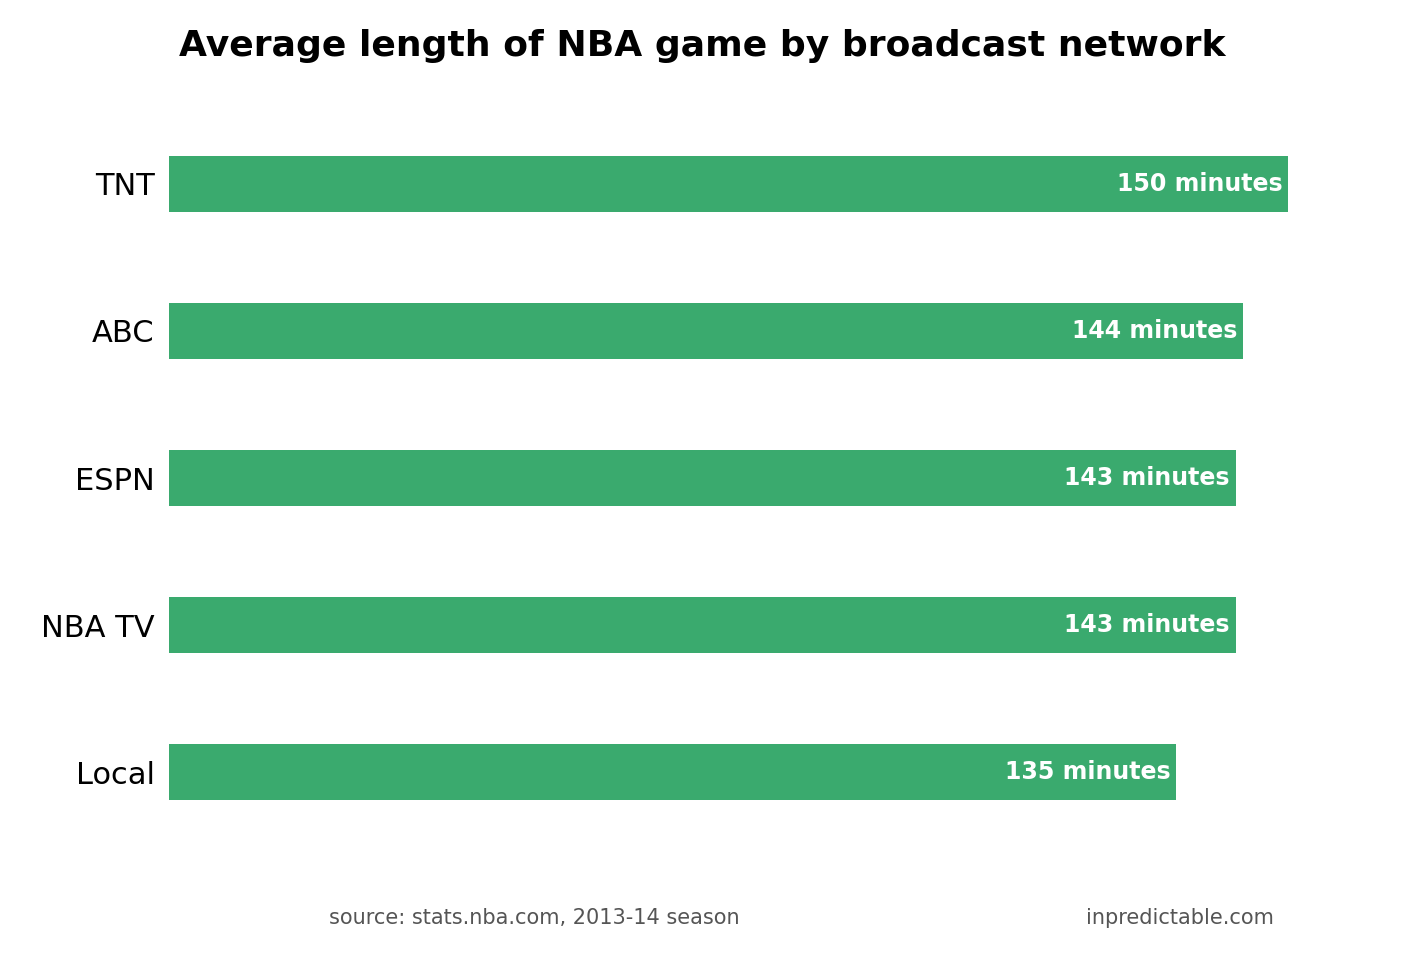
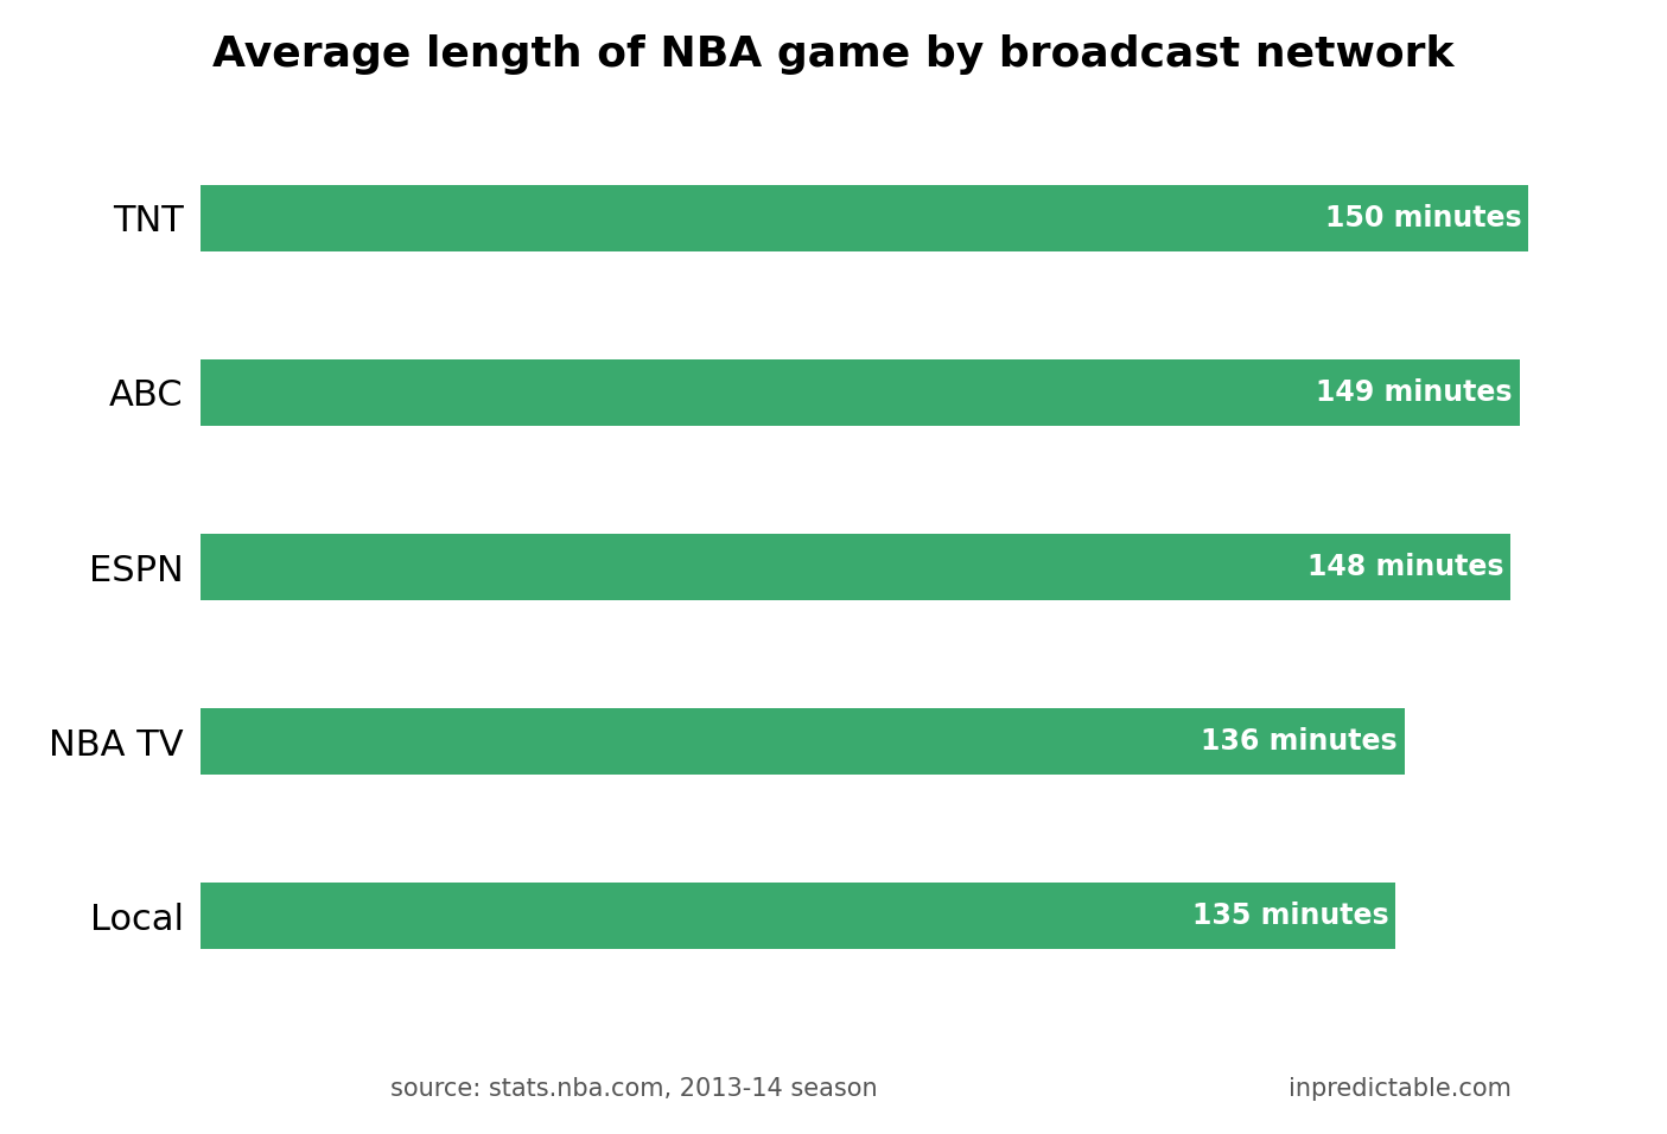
ABC: 144 -> 149
ESPN: 143 -> 148
NBA TV: 143 -> 136
